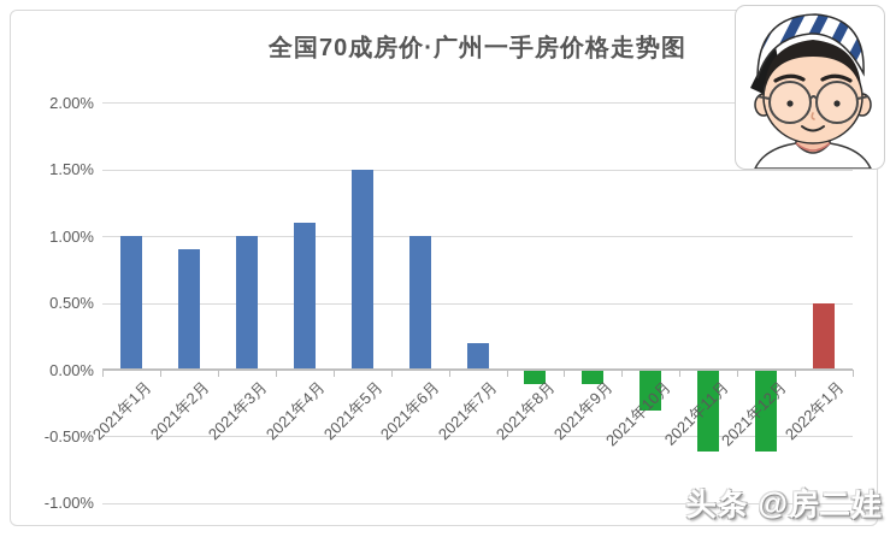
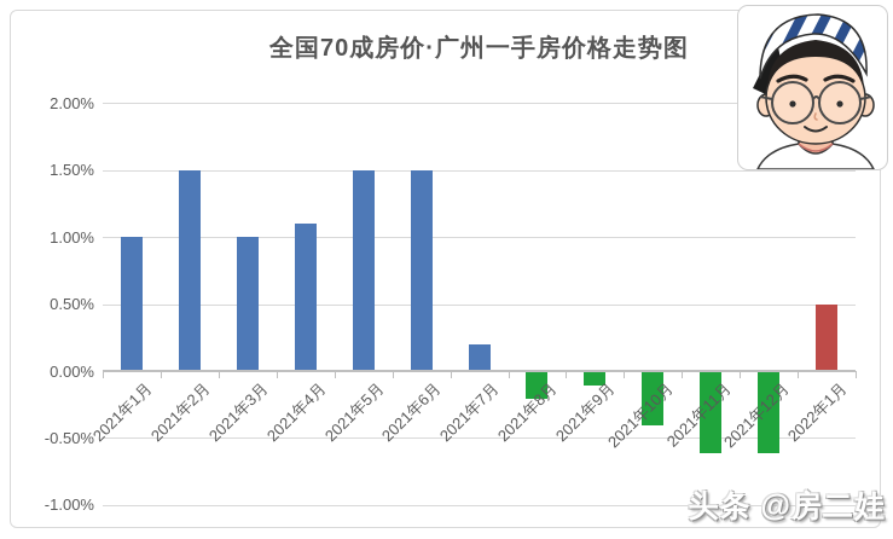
2021年2月: 0.9% -> 1.5%
2021年6月: 1.0% -> 1.5%
2021年8月: -0.1% -> -0.2%
2021年10月: -0.3% -> -0.4%
